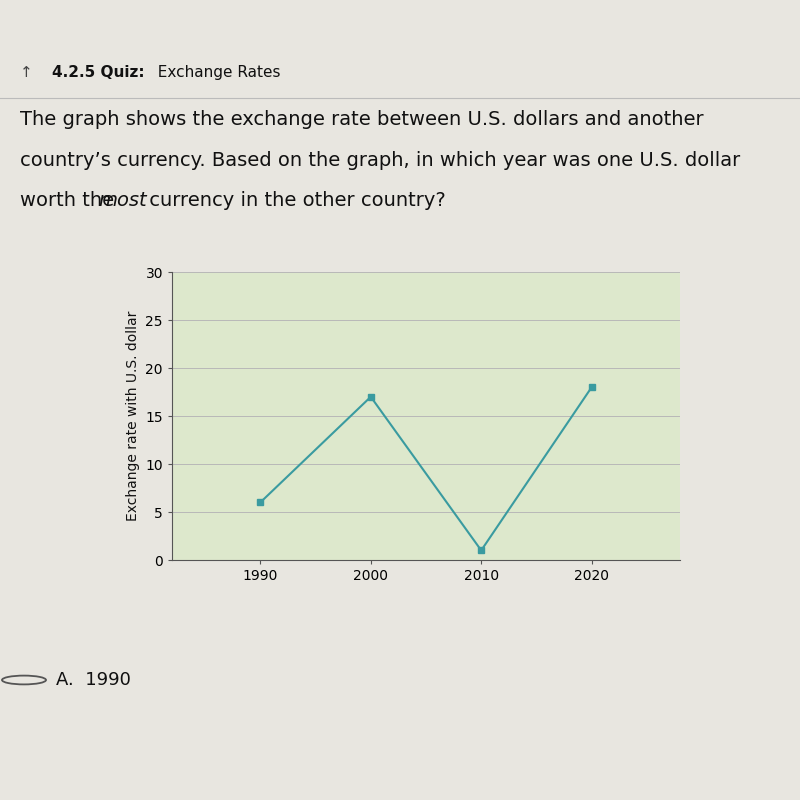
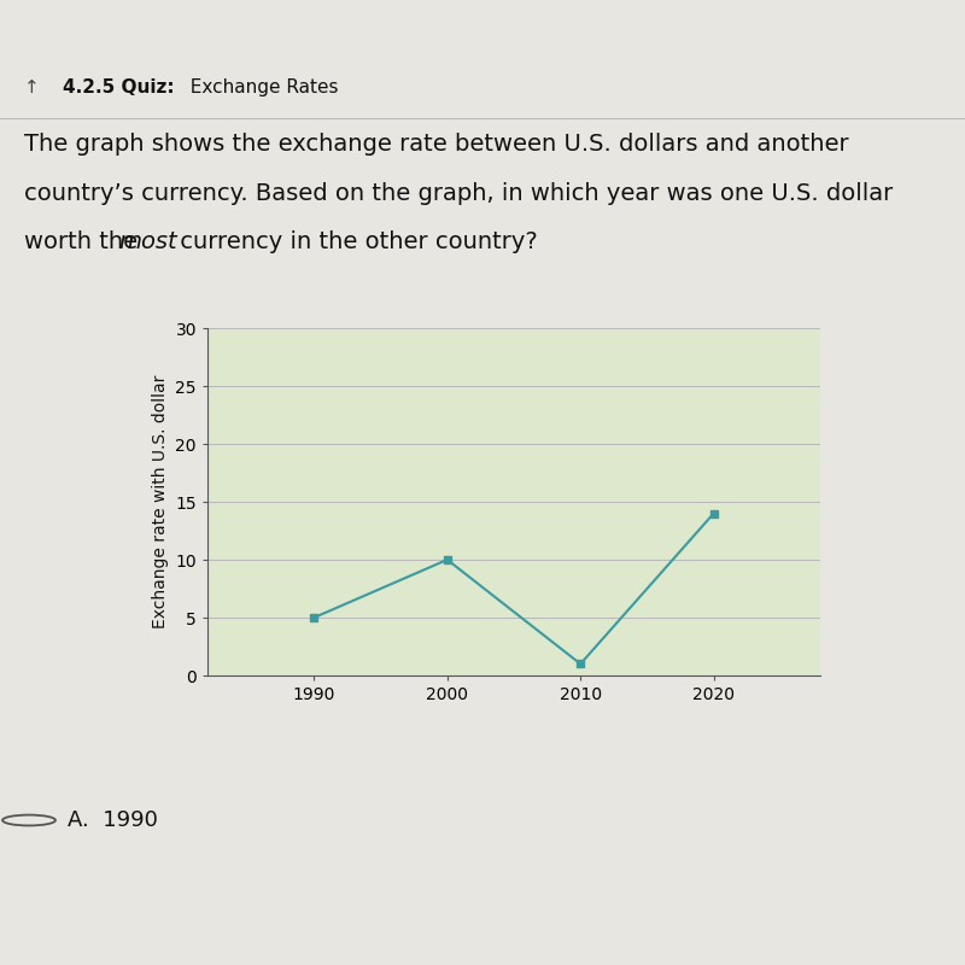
1990: 6 -> 5
2000: 17 -> 10
2020: 18 -> 14
